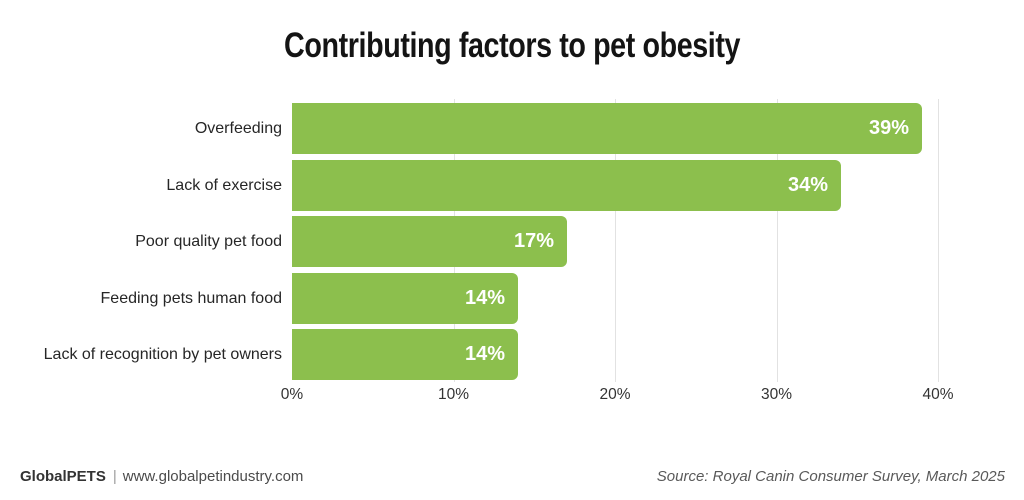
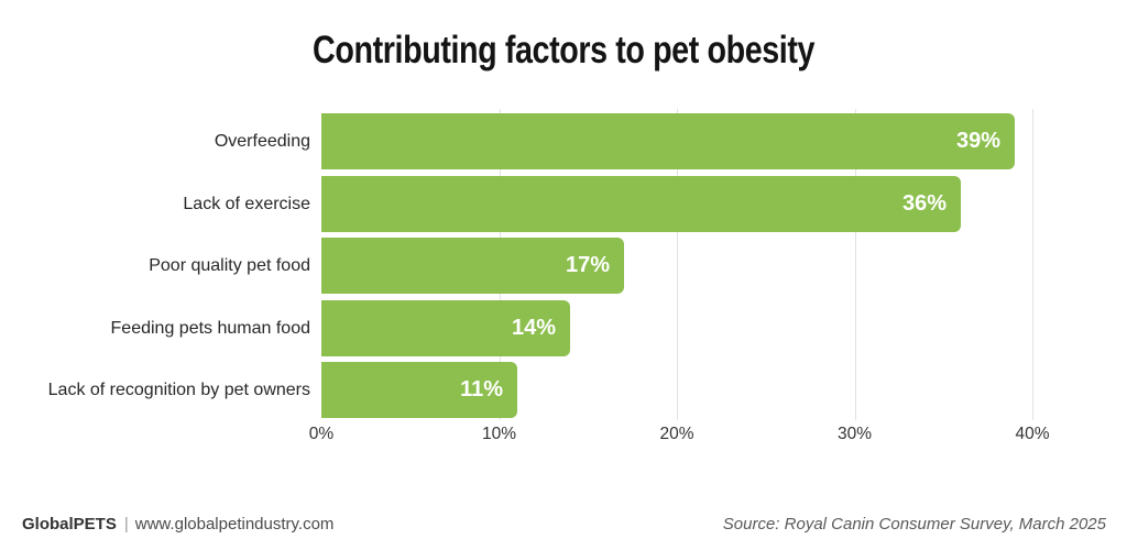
Lack of exercise: 34% -> 36%
Lack of recognition by pet owners: 14% -> 11%
